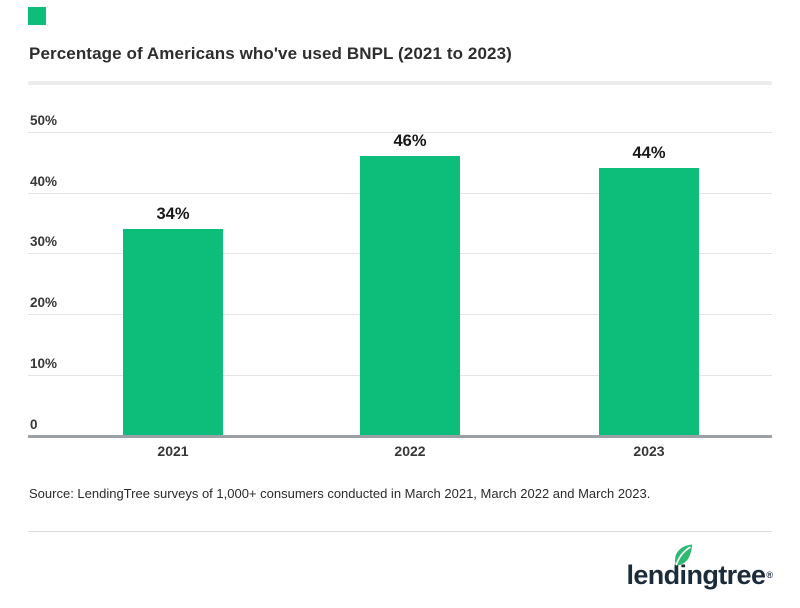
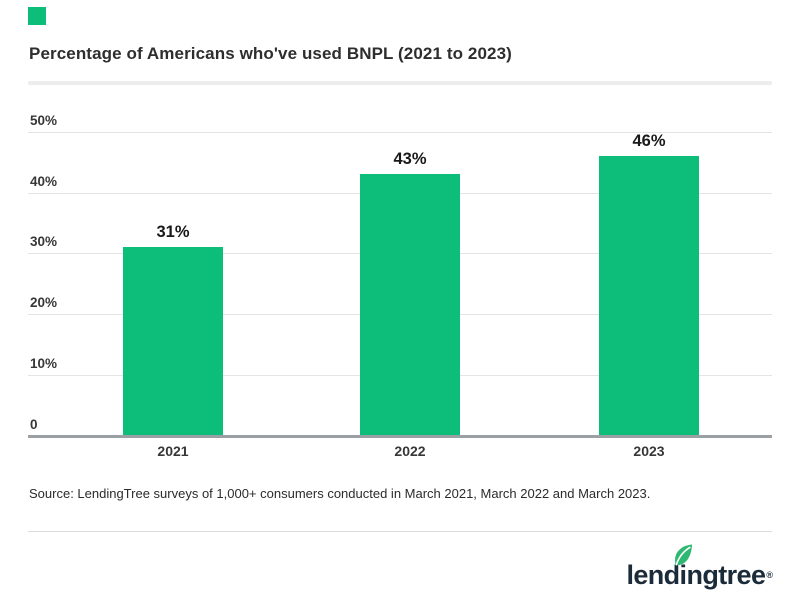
2021: 34% -> 31%
2022: 46% -> 43%
2023: 44% -> 46%
